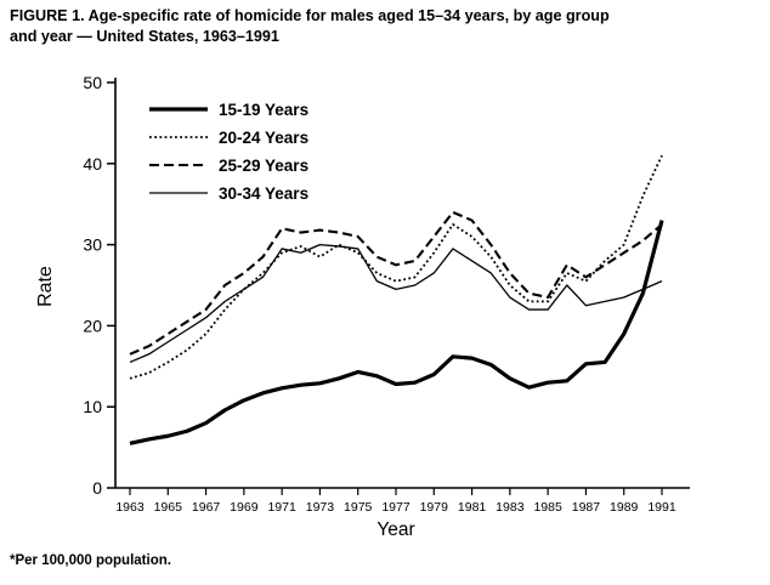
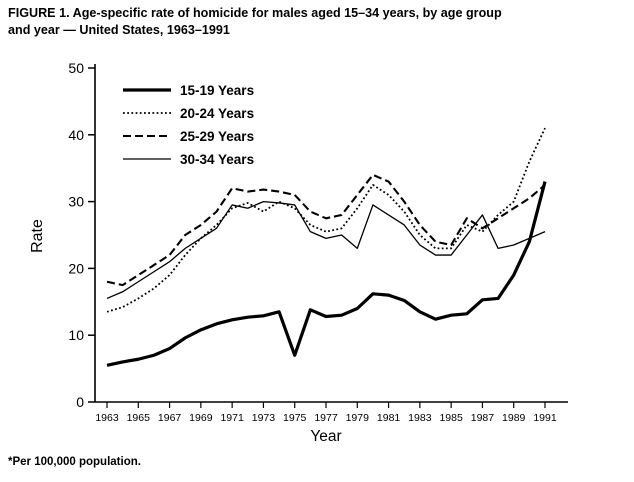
25-29 Years/1963: 16 -> 18
15-19 Years/1975: 14 -> 7
30-34 Years/1979: 26 -> 23
30-34 Years/1987: 22 -> 28
